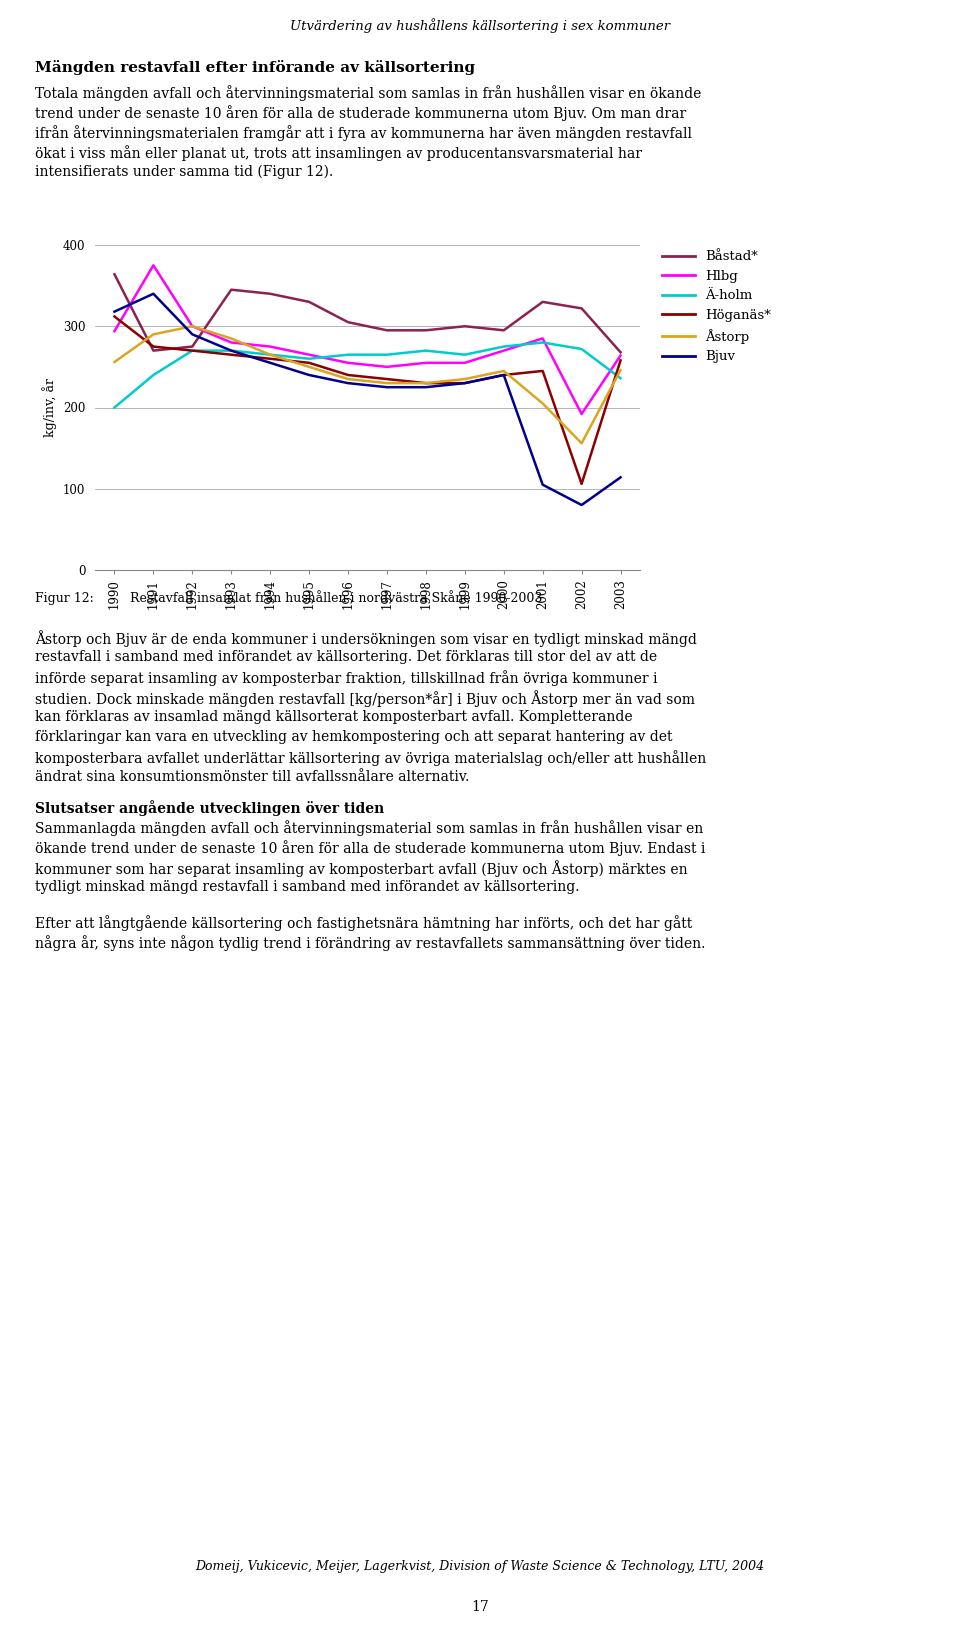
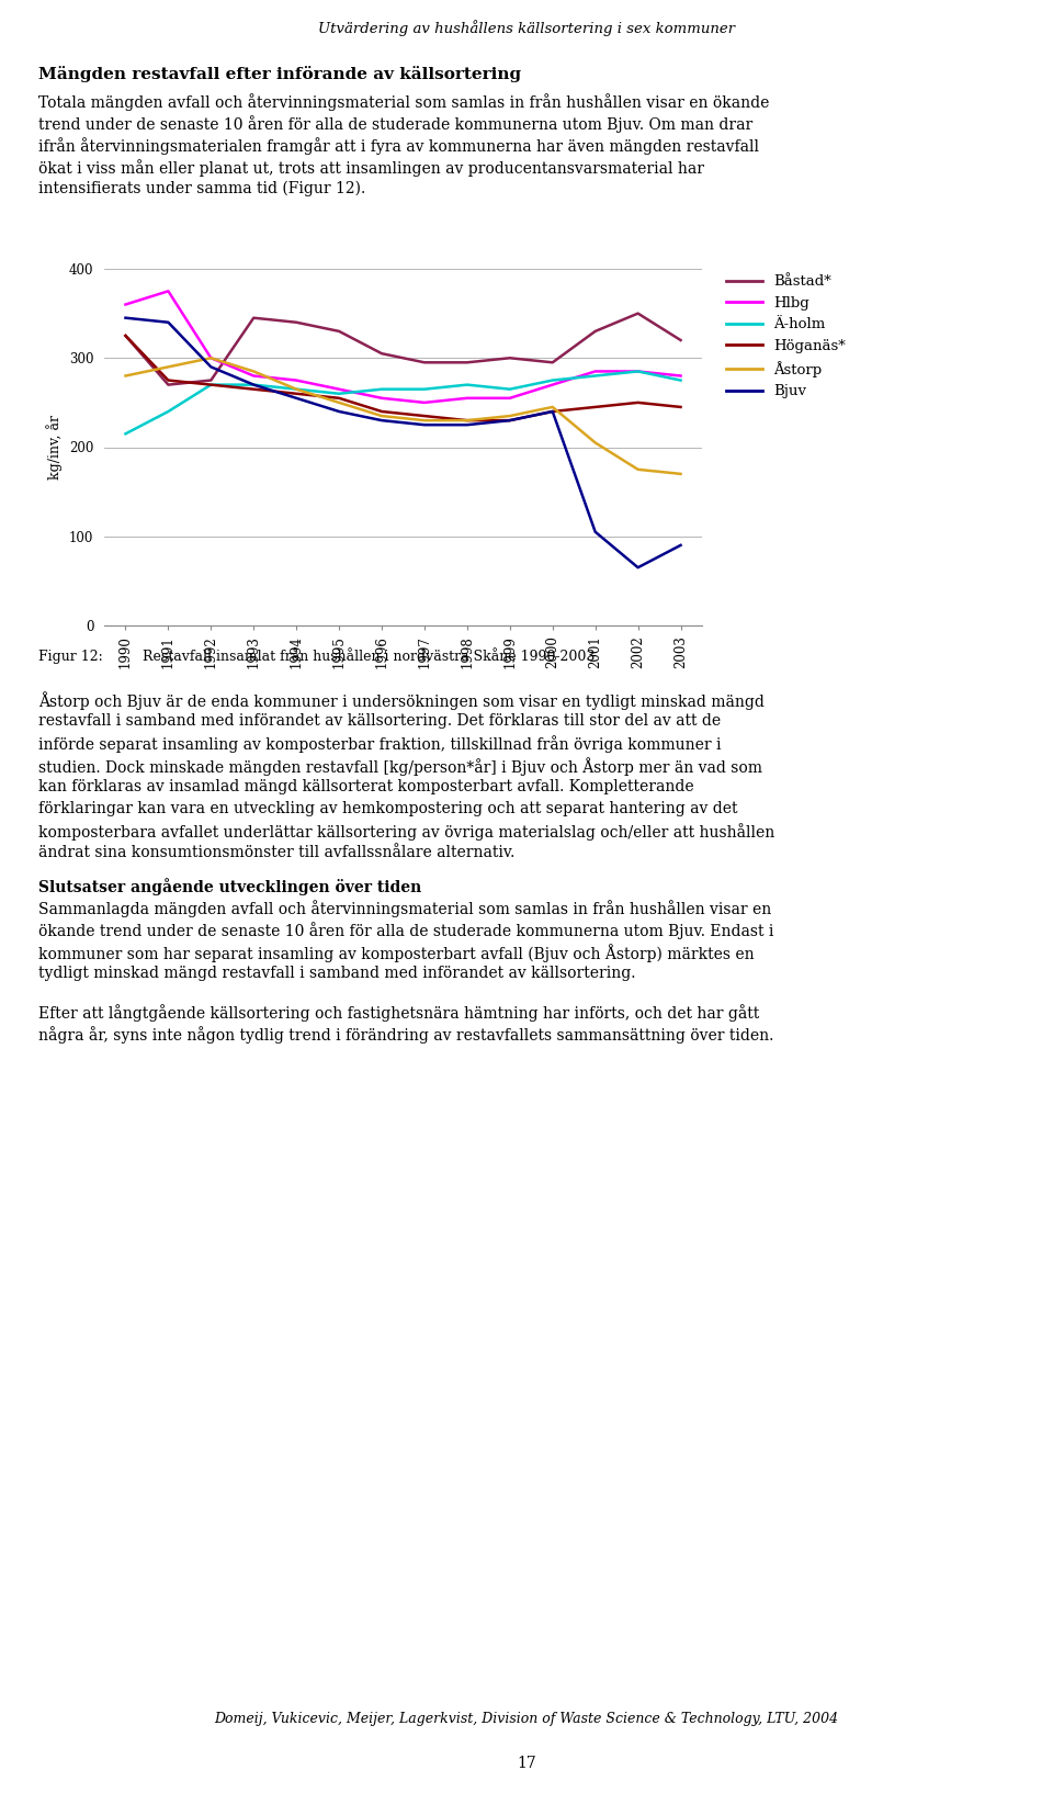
Båstad*/1990: 364 -> 325
Hlbg/1990: 294 -> 360
Ä-holm/1990: 200 -> 215
Höganäs*/1990: 312 -> 325
Åstorp/1990: 256 -> 280
Bjuv/1990: 318 -> 345
Båstad*/2002: 322 -> 350
Hlbg/2002: 192 -> 285
Ä-holm/2002: 272 -> 285
Höganäs*/2002: 106 -> 250
Åstorp/2002: 156 -> 175
Bjuv/2002: 80 -> 65
Båstad*/2003: 268 -> 320
Hlbg/2003: 264 -> 280
Ä-holm/2003: 236 -> 275
Höganäs*/2003: 258 -> 245
Åstorp/2003: 246 -> 170
Bjuv/2003: 114 -> 90
